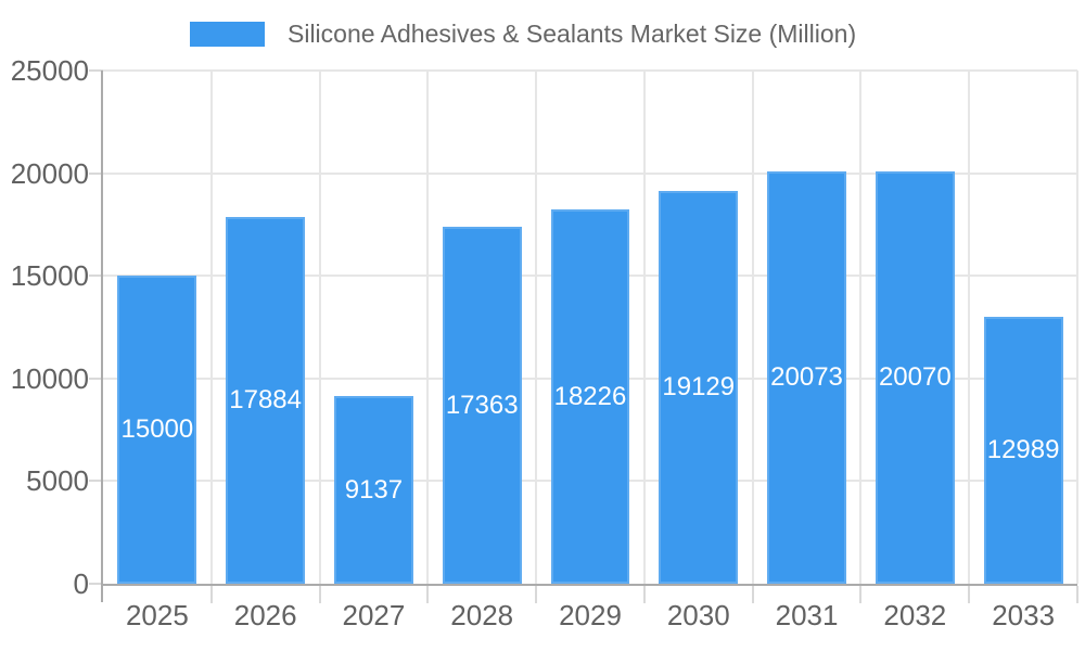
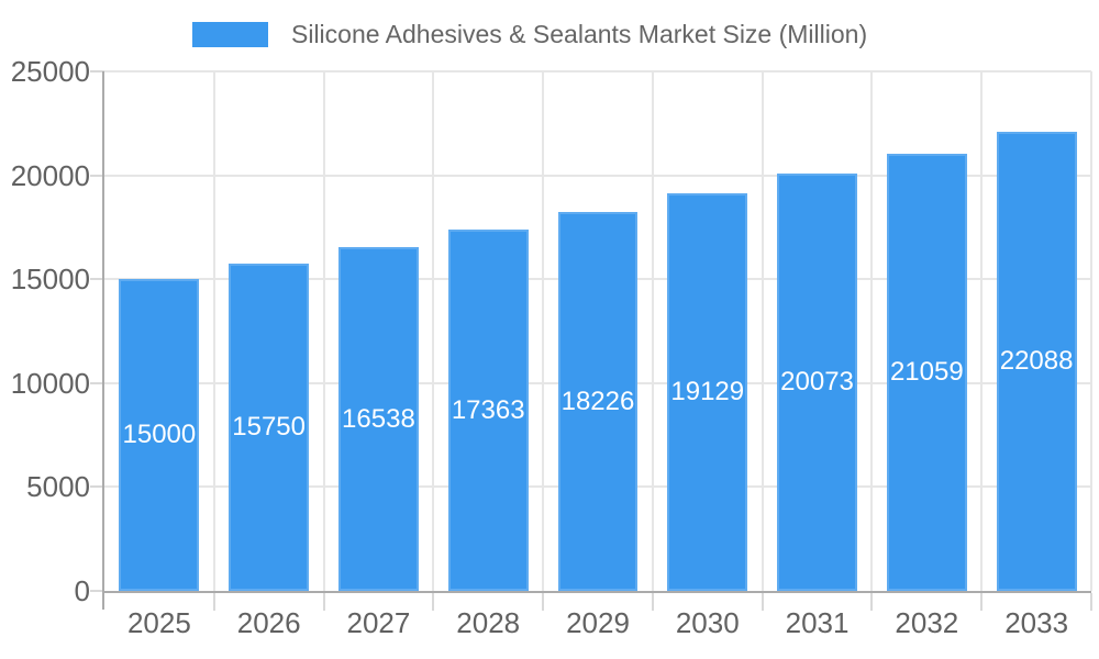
2026: 17884 -> 15750
2027: 9137 -> 16538
2032: 20070 -> 21059
2033: 12989 -> 22088
